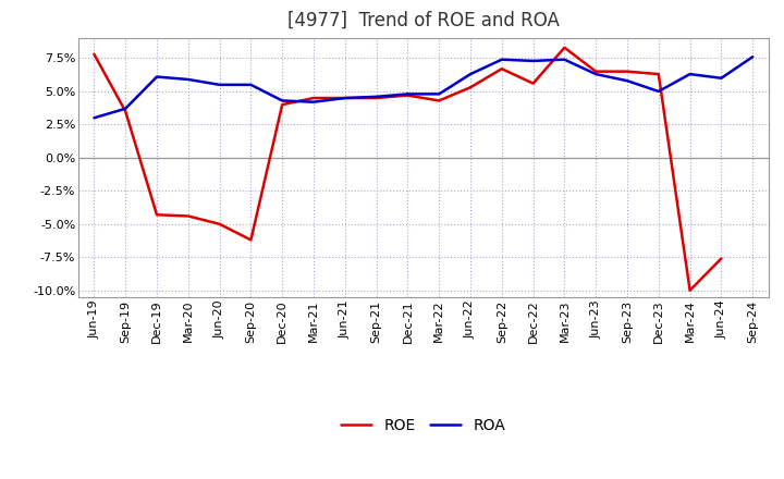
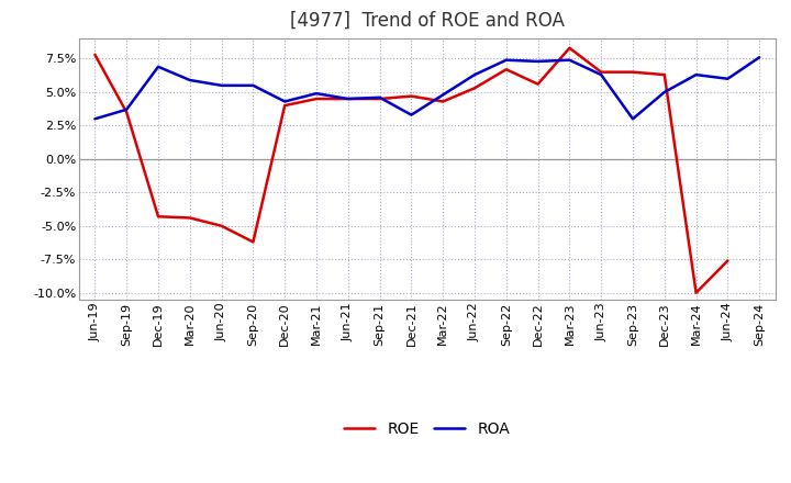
ROA/Dec-19: 6.1% -> 6.9%
ROA/Mar-21: 4.2% -> 4.9%
ROA/Dec-21: 4.8% -> 3.3%
ROA/Sep-23: 5.8% -> 3.0%
